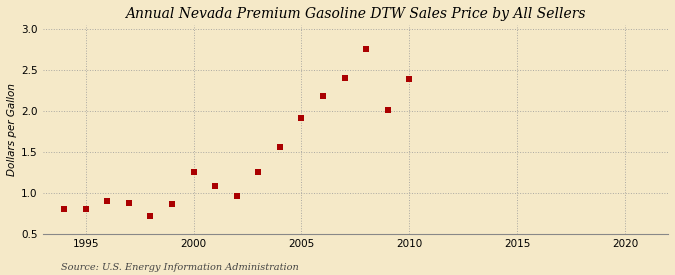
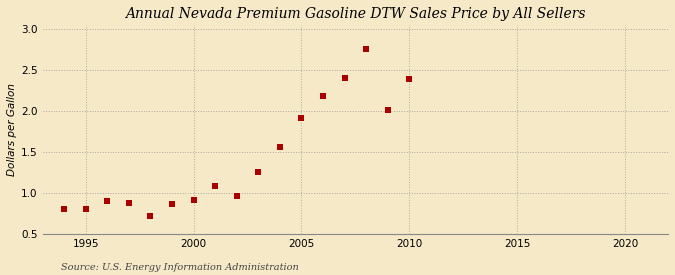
2000: 1.25 -> 0.92
